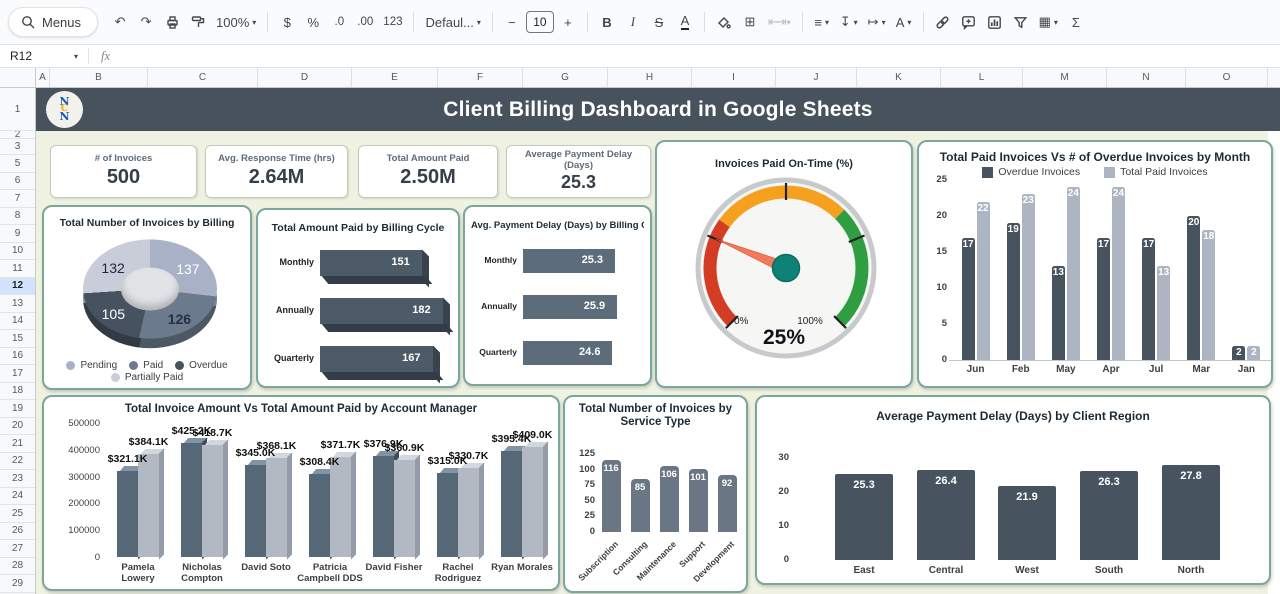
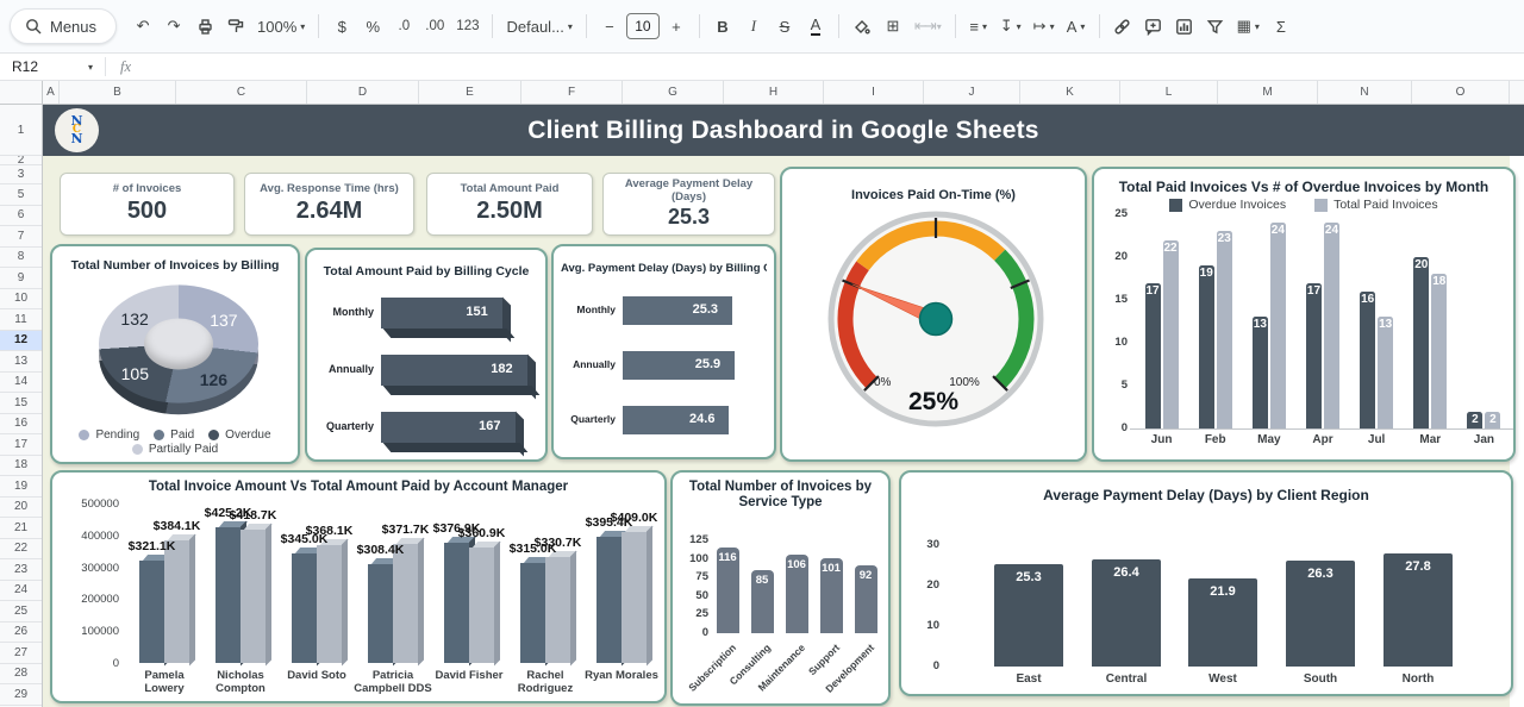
Total Paid Invoices Vs # of Overdue Invoices by Month/Overdue Invoices/Jul: 17 -> 16
